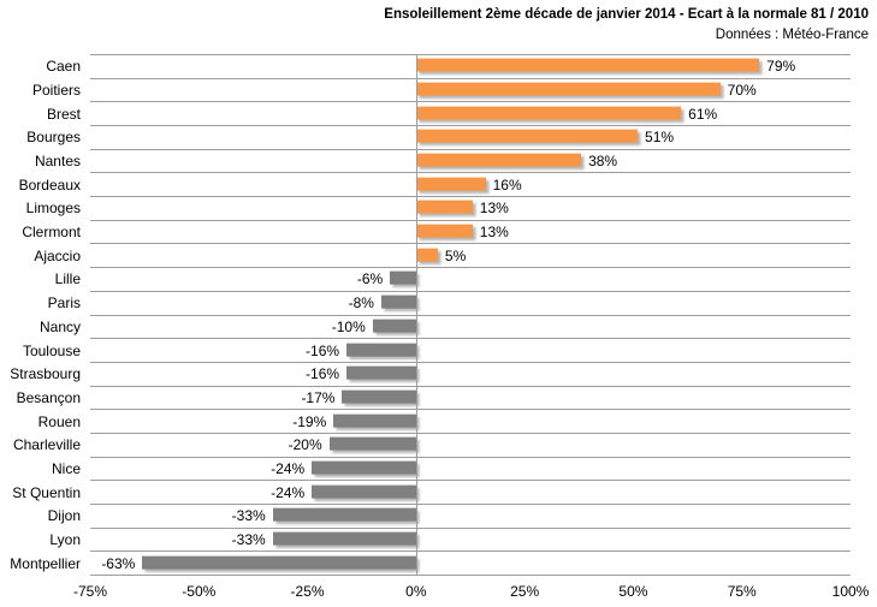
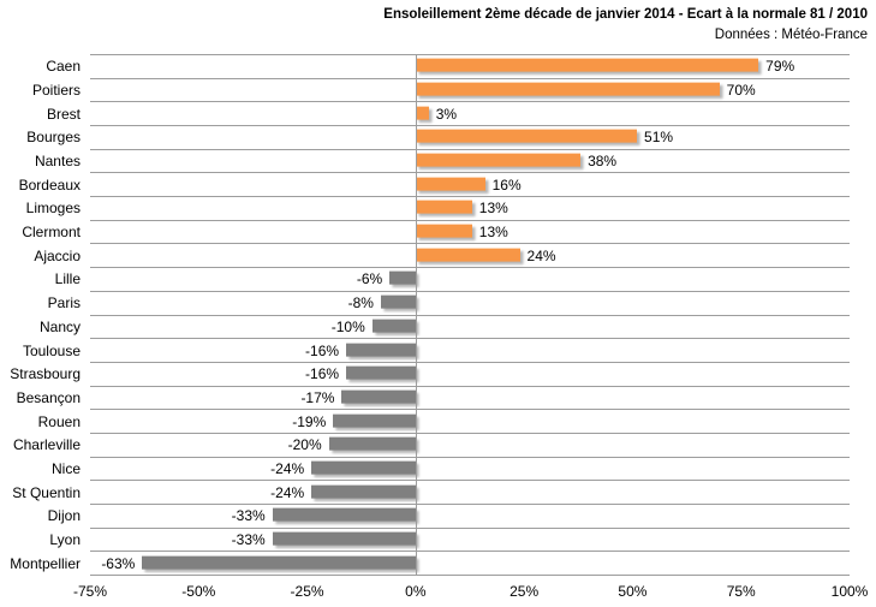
Brest: 61% -> 3%
Ajaccio: 5% -> 24%
